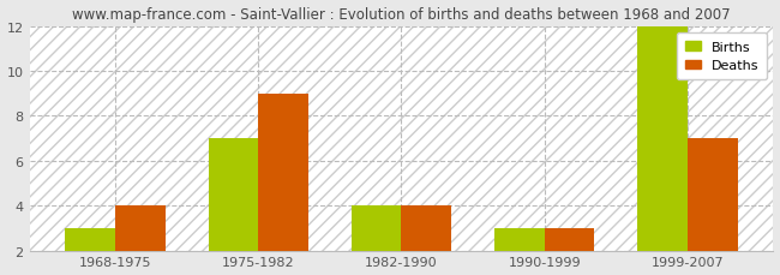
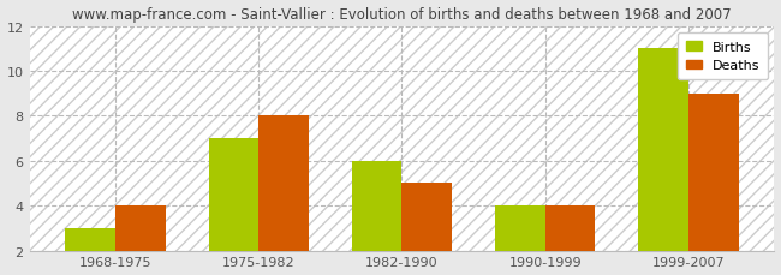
Deaths/1975-1982: 9 -> 8
Births/1982-1990: 4 -> 6
Deaths/1982-1990: 4 -> 5
Births/1990-1999: 3 -> 4
Deaths/1990-1999: 3 -> 4
Births/1999-2007: 12 -> 11
Deaths/1999-2007: 7 -> 9
